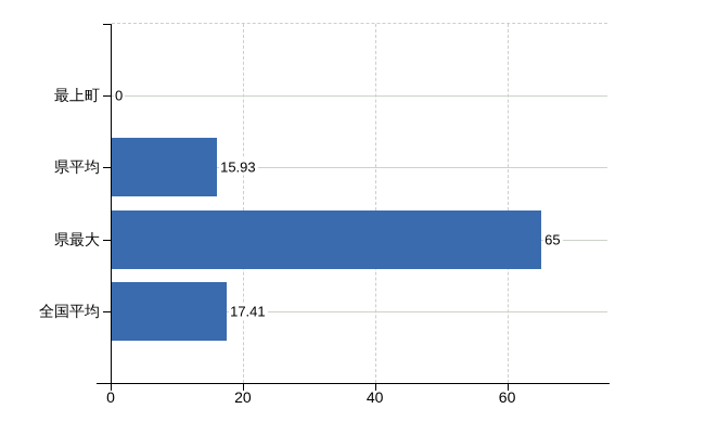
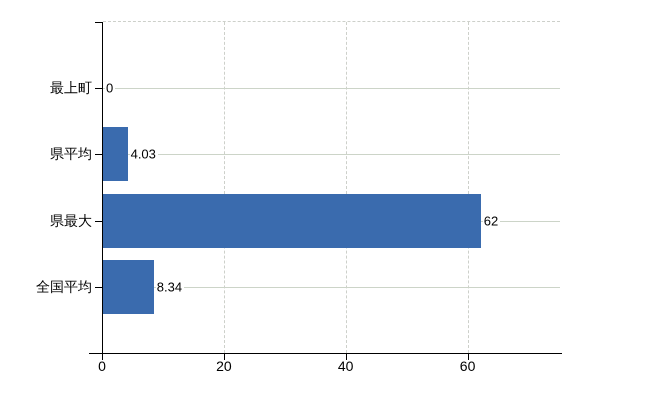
県平均: 15.93 -> 4.03
県最大: 65 -> 62
全国平均: 17.41 -> 8.34
